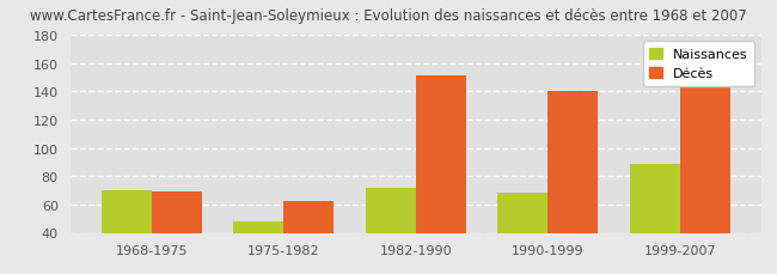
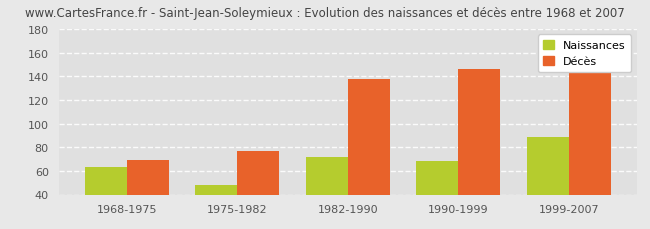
Naissances/1968-1975: 70 -> 63
Décès/1975-1982: 62 -> 77
Décès/1982-1990: 151 -> 138
Décès/1990-1999: 140 -> 146
